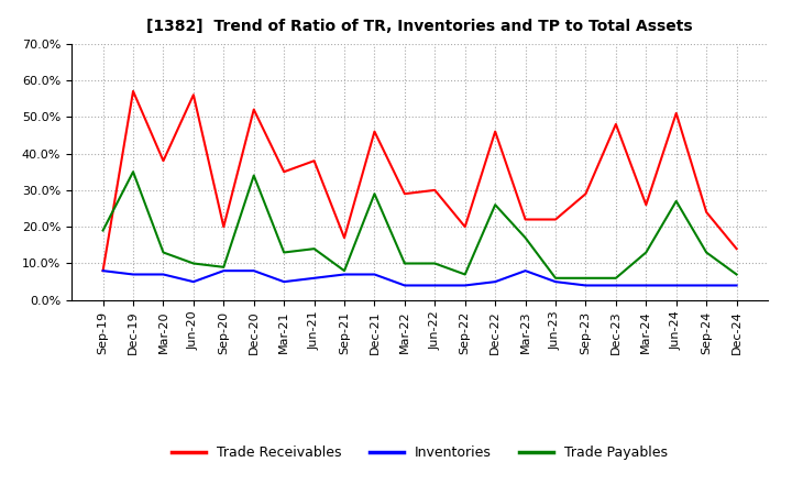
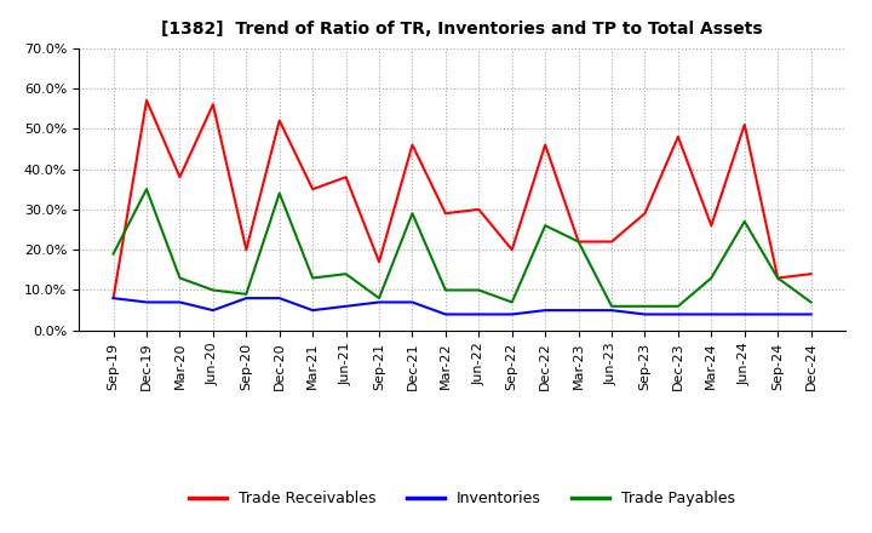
Inventories/Mar-23: 8% -> 5%
Trade Payables/Mar-23: 17% -> 22%
Trade Receivables/Sep-24: 24% -> 13%
